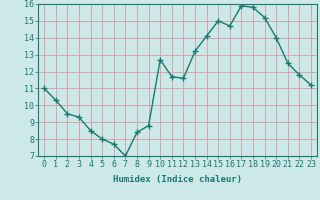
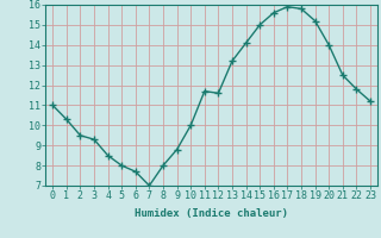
8: 8.4 -> 8.0
10: 12.7 -> 10.0
16: 14.7 -> 15.6
